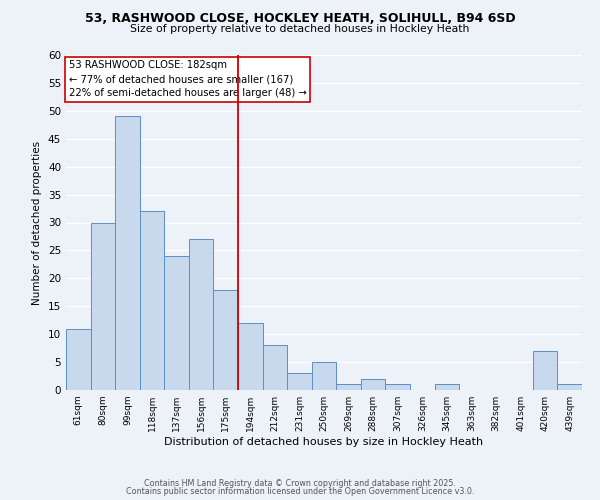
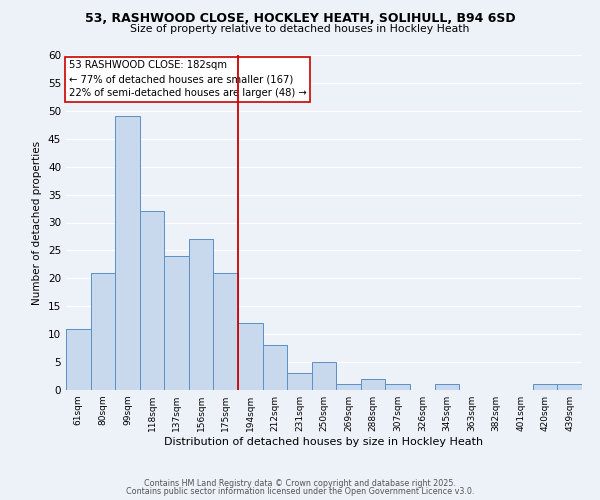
80sqm: 30 -> 21
175sqm: 18 -> 21
420sqm: 7 -> 1
